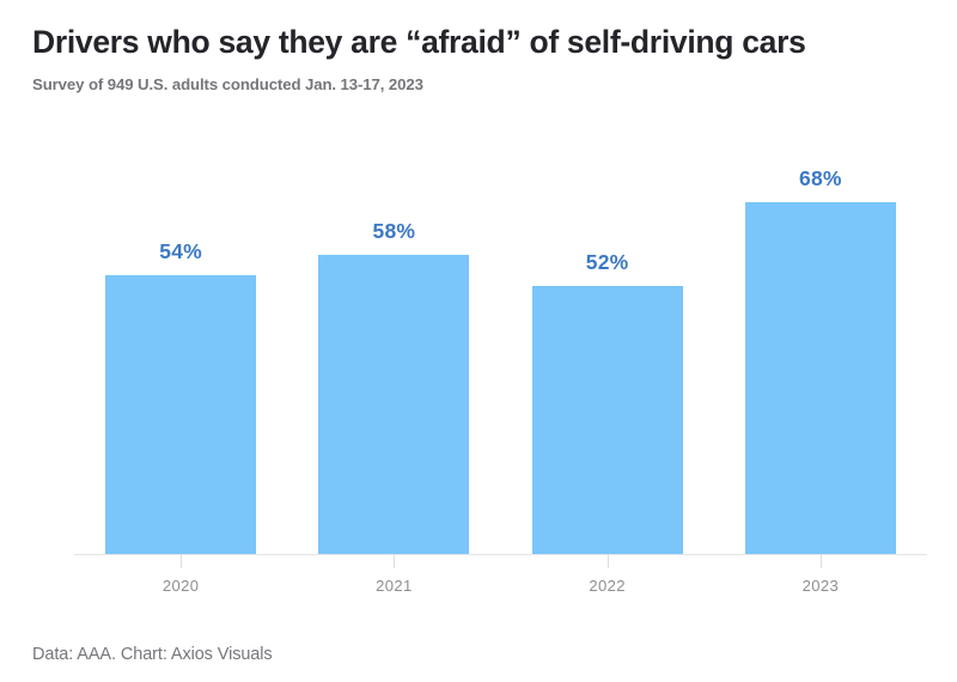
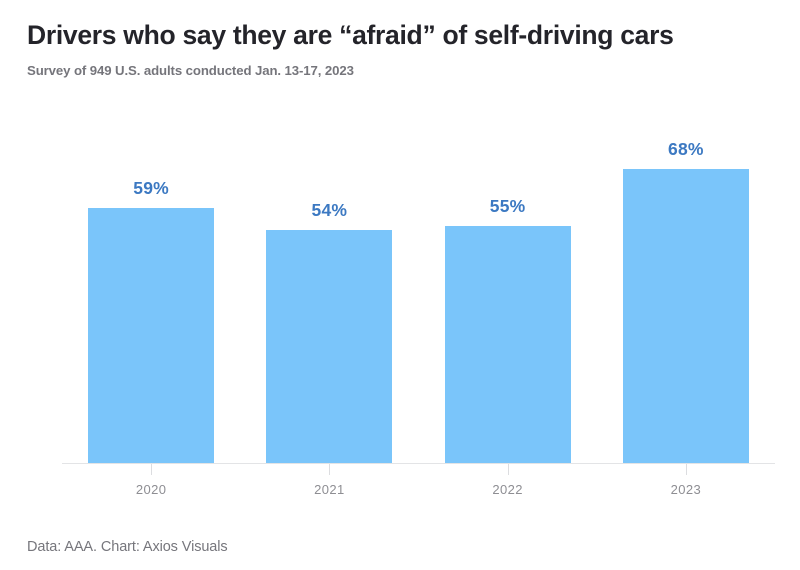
2020: 54% -> 59%
2021: 58% -> 54%
2022: 52% -> 55%
